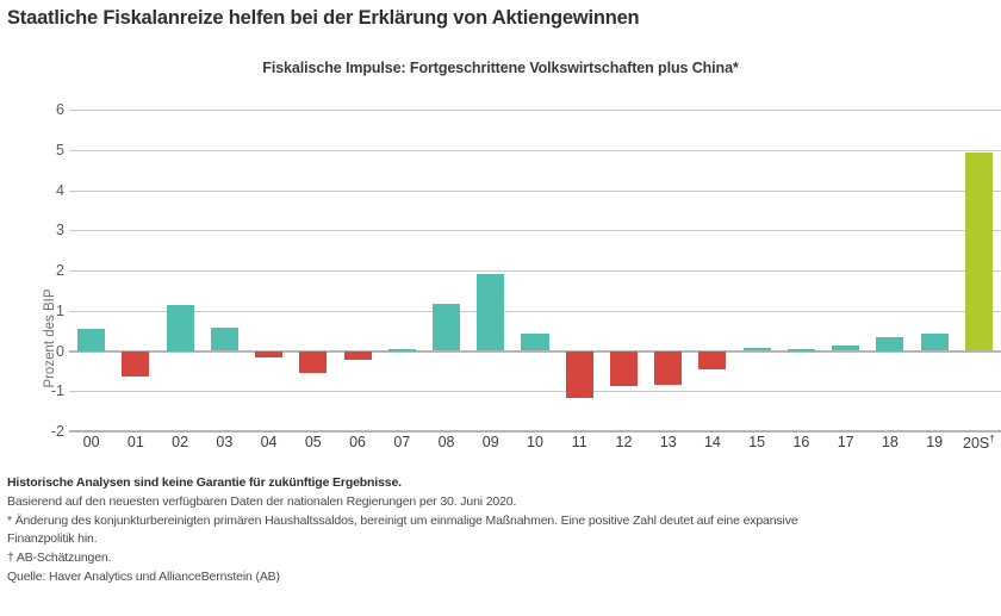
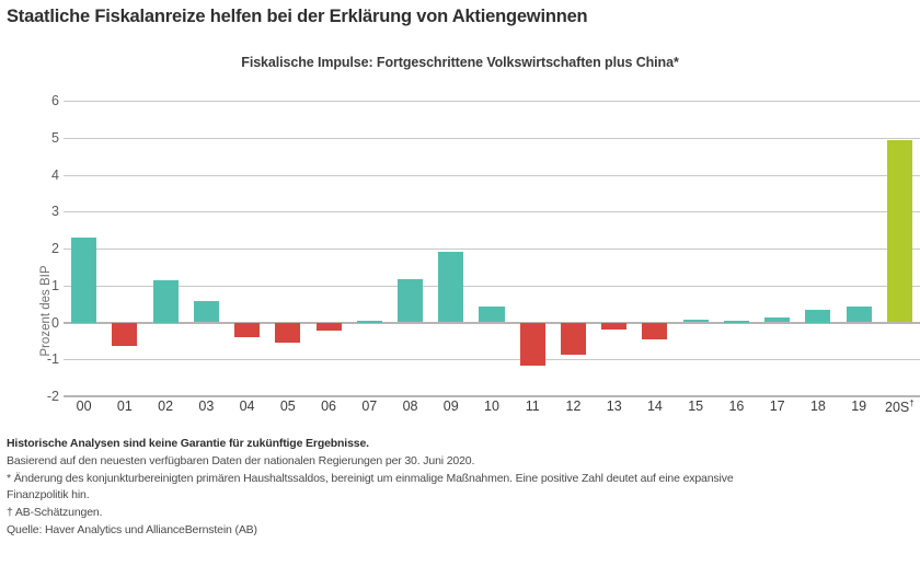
00: 0.6 -> 2.3
04: -0.1 -> -0.4
13: -0.8 -> -0.2
